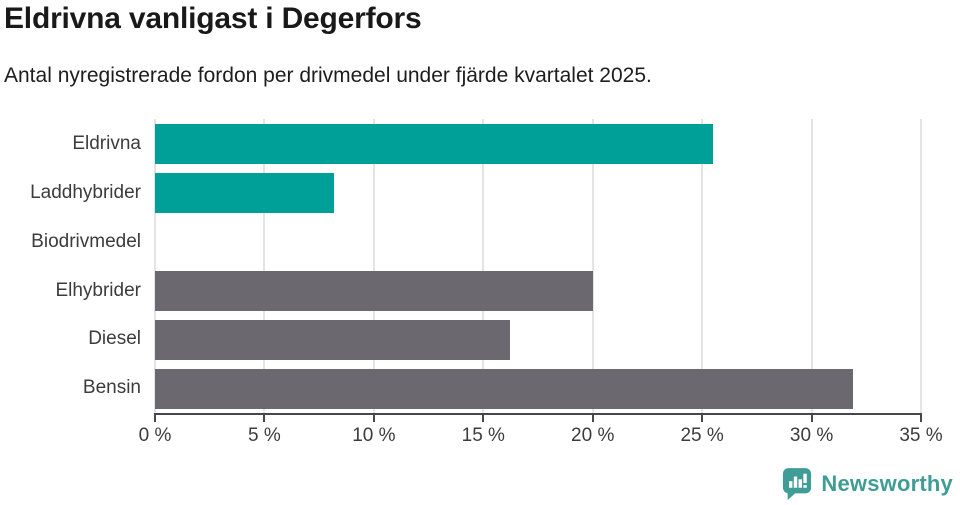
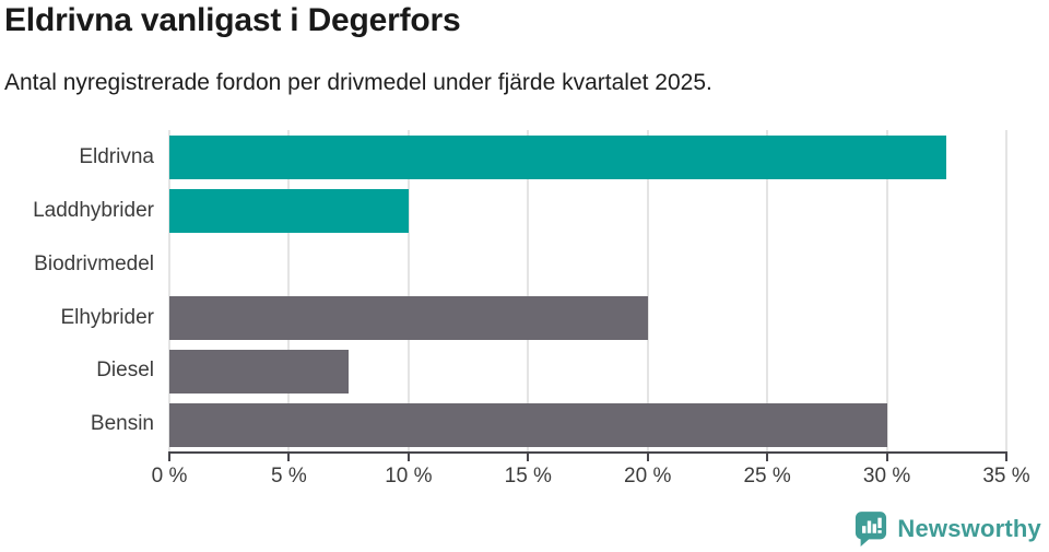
Eldrivna: 25.5% -> 32.5%
Laddhybrider: 8.2% -> 10.0%
Diesel: 16.2% -> 7.5%
Bensin: 31.9% -> 30.0%
